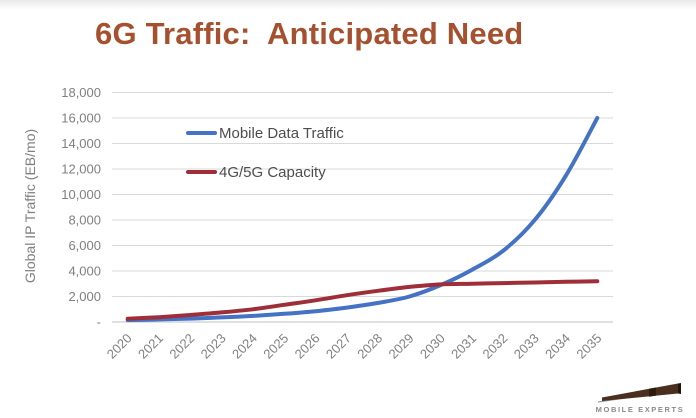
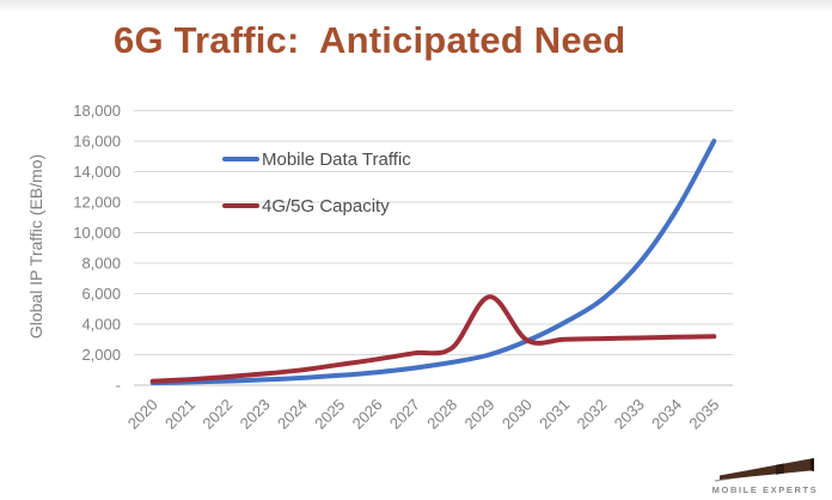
4G/5G Capacity/2029: 2800 -> 5800
